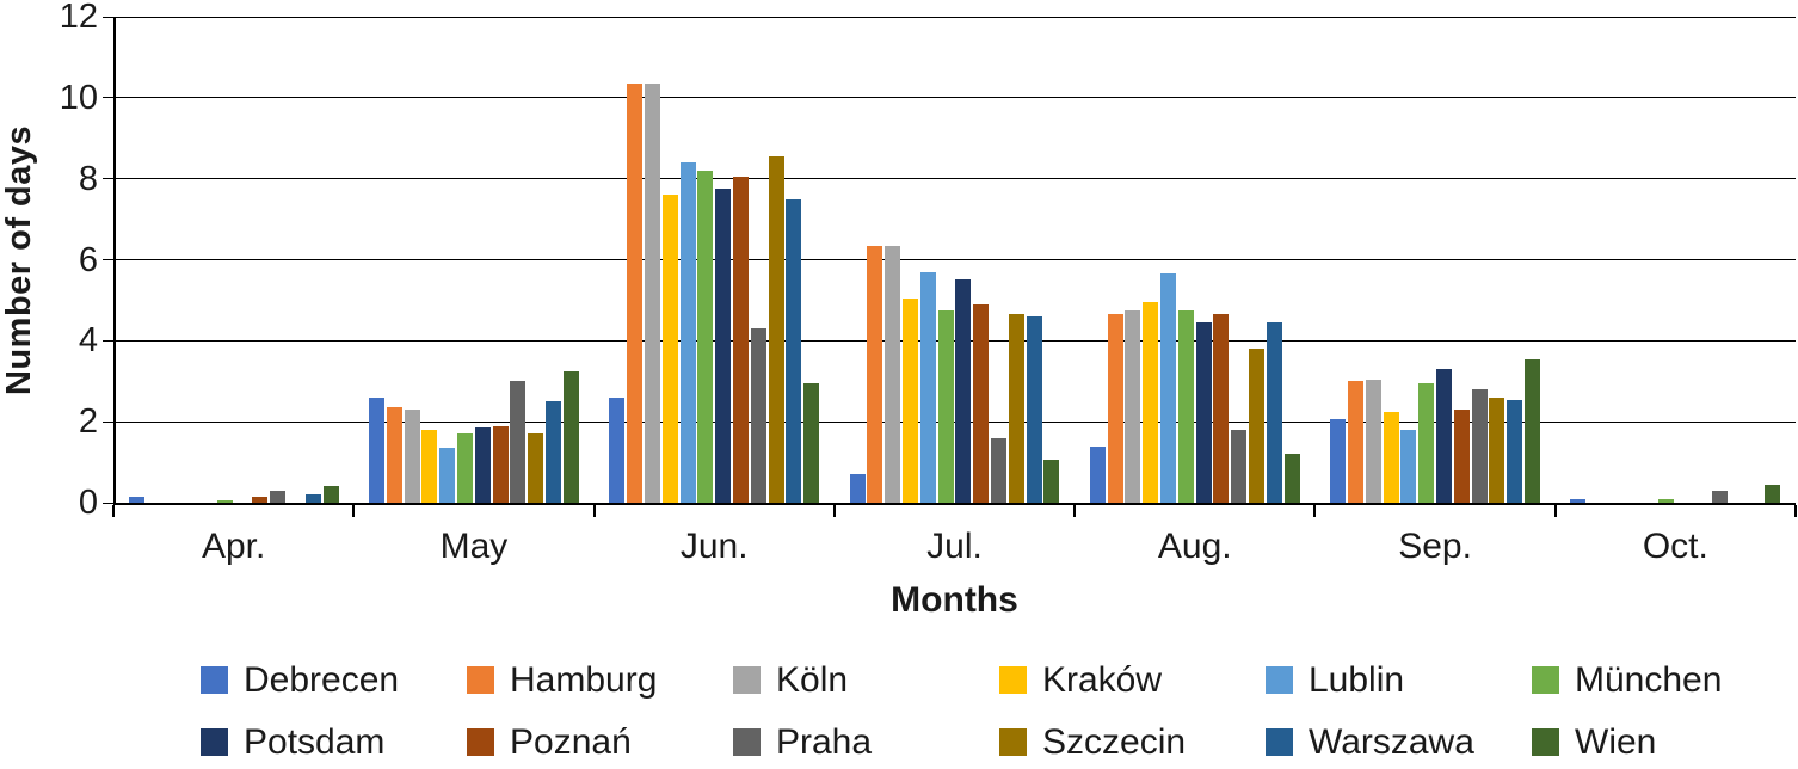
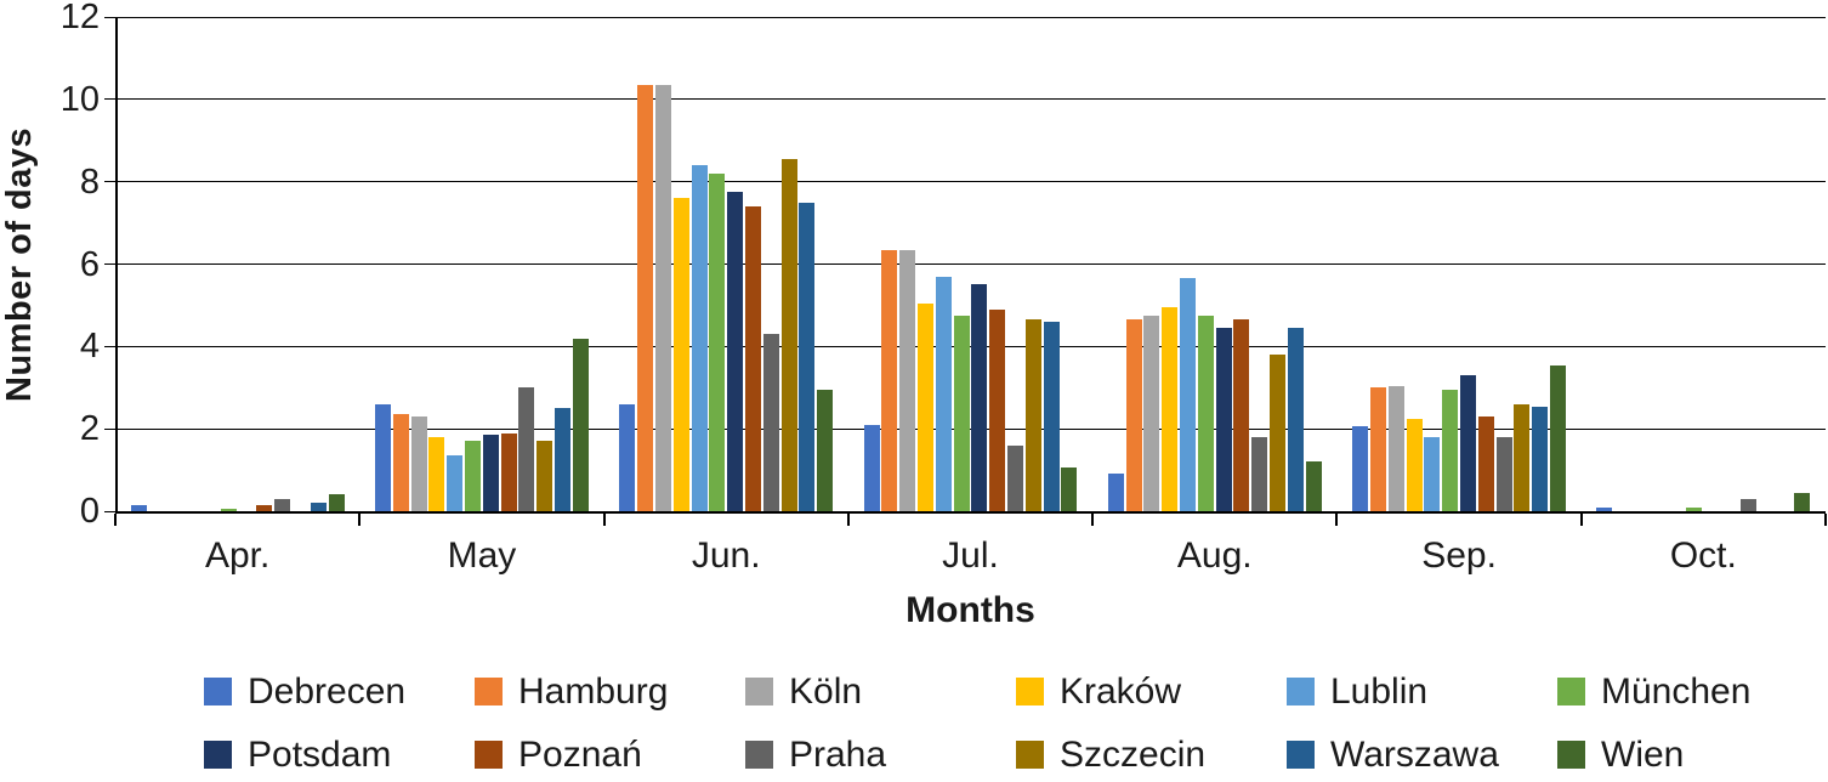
Wien/May: 3.2 -> 4.2
Poznań/Jun.: 8.1 -> 7.4
Debrecen/Jul.: 0.7 -> 2.1
Debrecen/Aug.: 1.4 -> 0.9
Praha/Sep.: 2.8 -> 1.8
